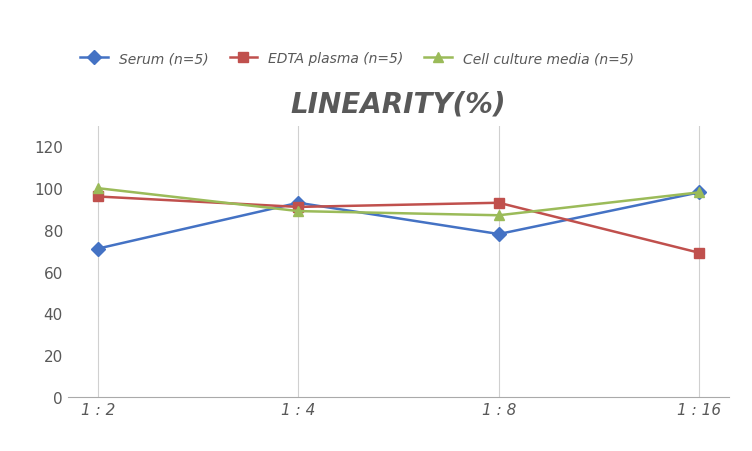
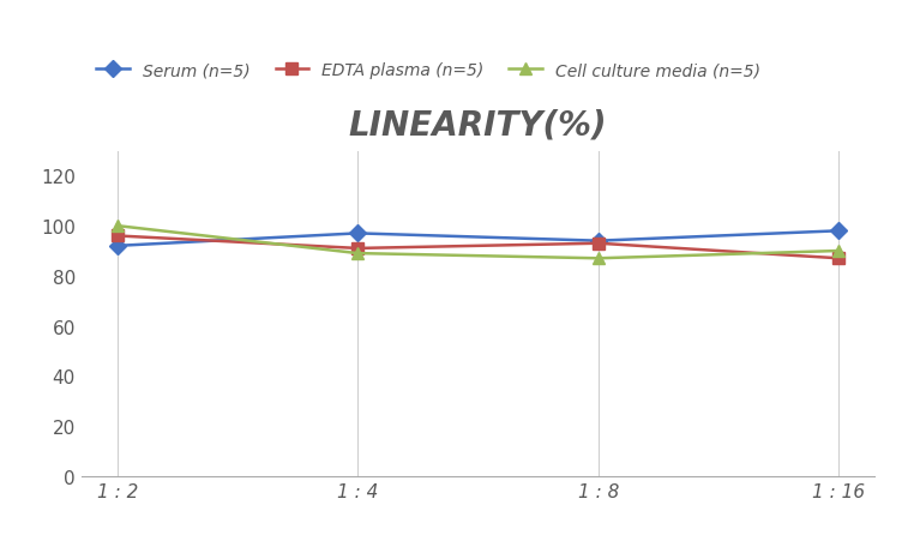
Serum (n=5)/1 : 2: 71 -> 92
Serum (n=5)/1 : 4: 93 -> 97
Serum (n=5)/1 : 8: 78 -> 94
EDTA plasma (n=5)/1 : 16: 69 -> 87
Cell culture media (n=5)/1 : 16: 98 -> 90
